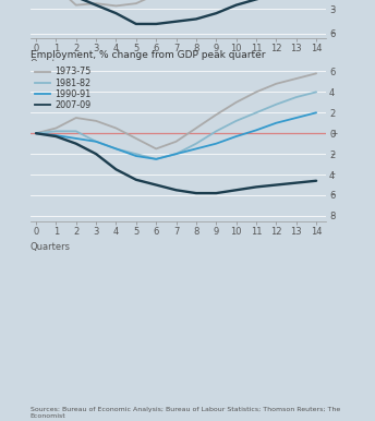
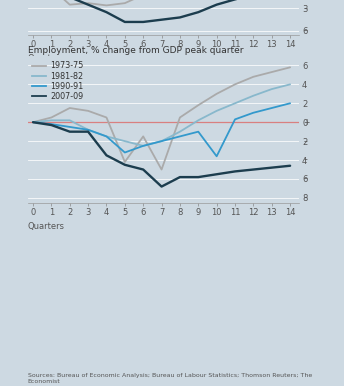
2007-09/3: -2.0 -> -1.0
1973-75/5: -0.5 -> -4.2
1990-91/5: -2.2 -> -3.2
1973-75/7: -0.8 -> -5.0
2007-09/7: -5.5 -> -6.8
1990-91/10: -0.3 -> -3.6
